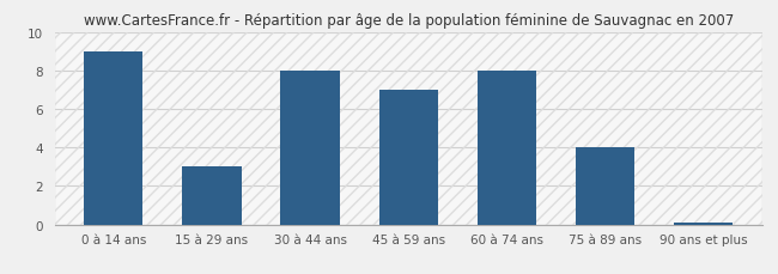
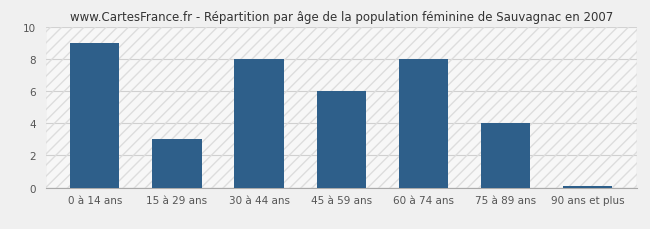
45 à 59 ans: 7.0 -> 6.0
